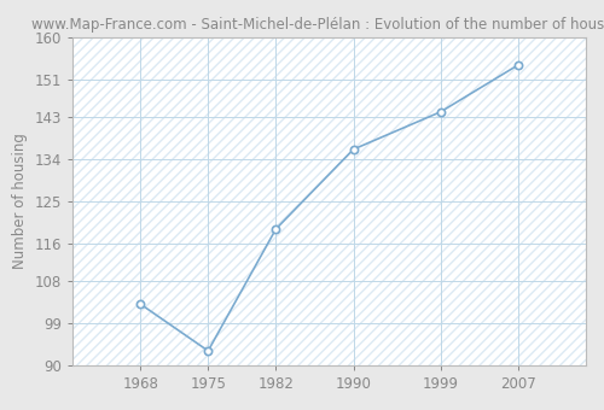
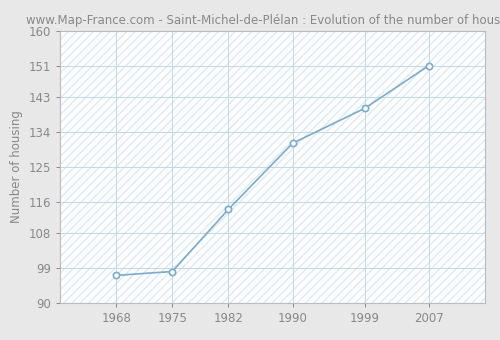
1968: 103 -> 97
1975: 93 -> 98
1982: 119 -> 114
1990: 136 -> 131
1999: 144 -> 140
2007: 154 -> 151
